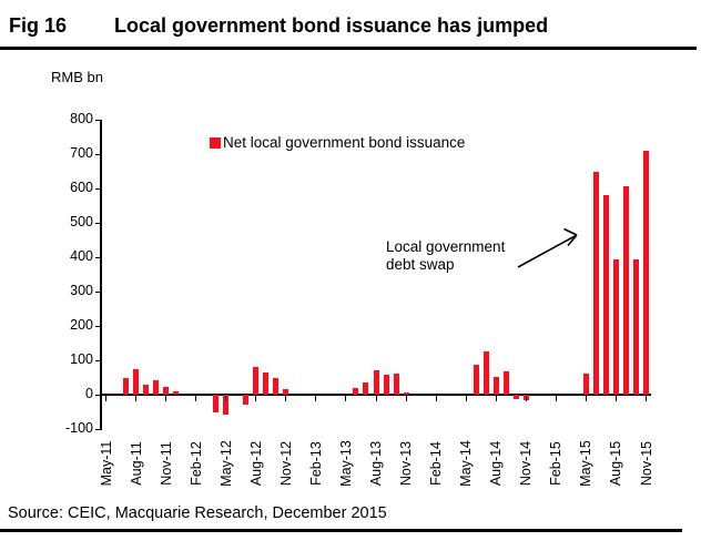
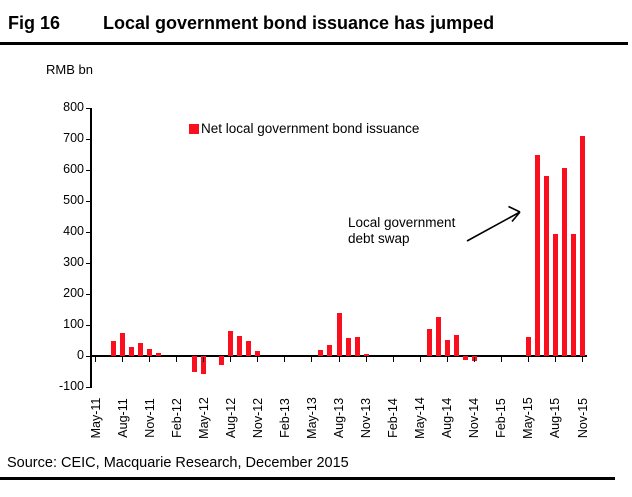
Aug-13: 70 -> 140
